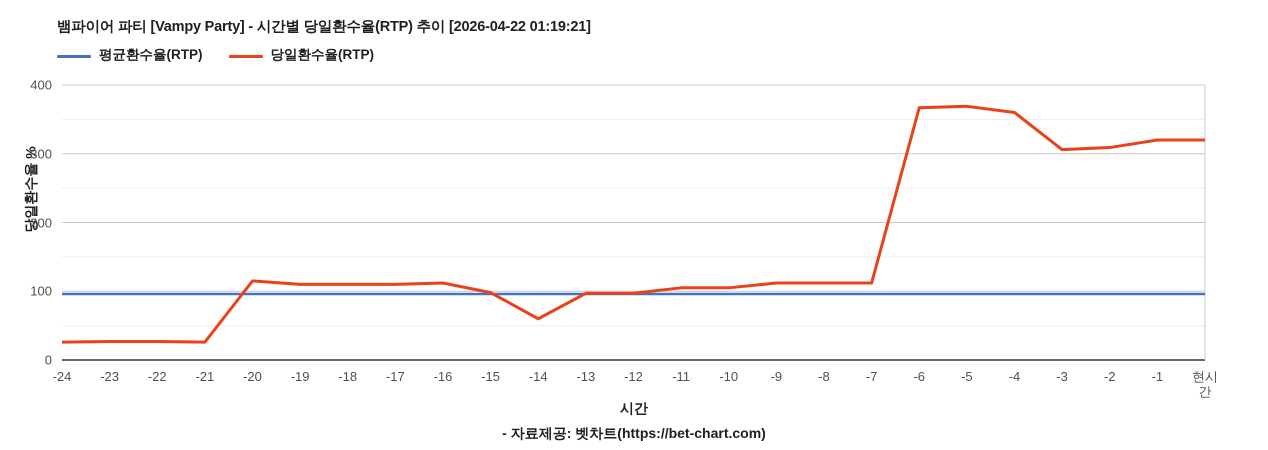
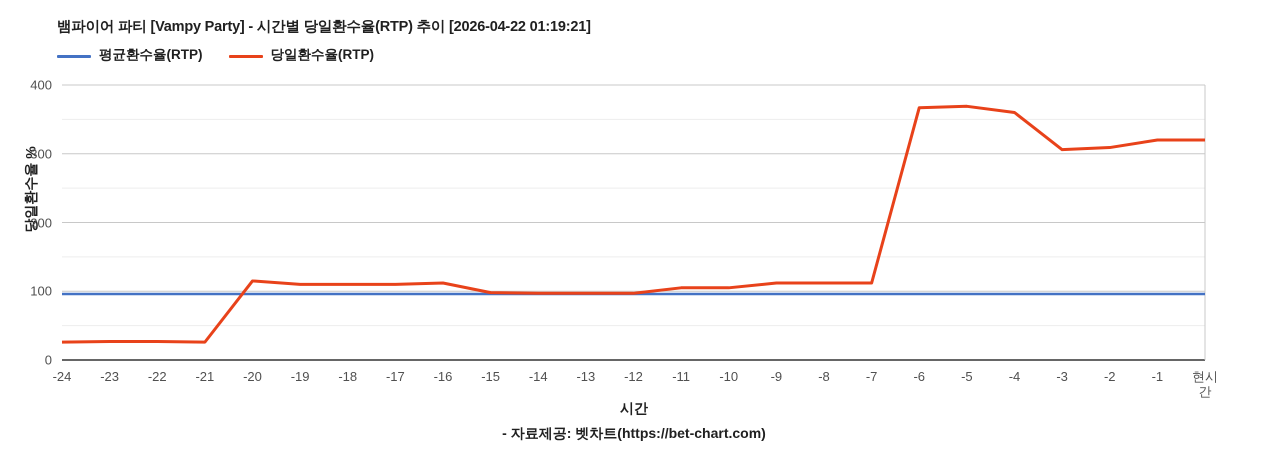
당일환수율(RTP)/-14: 60 -> 100
